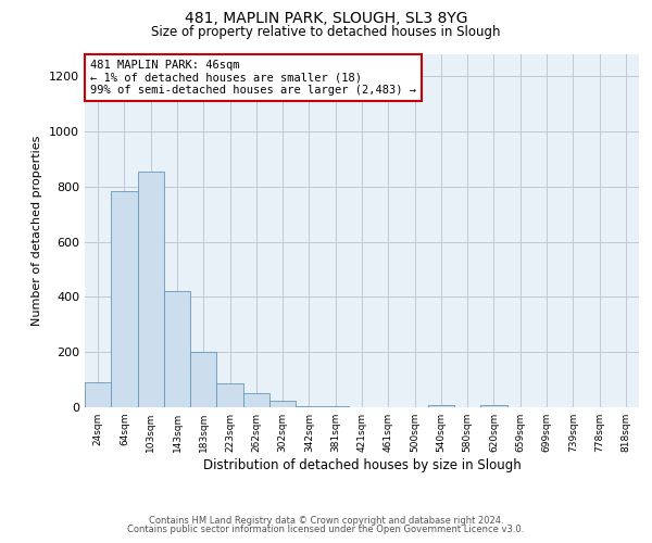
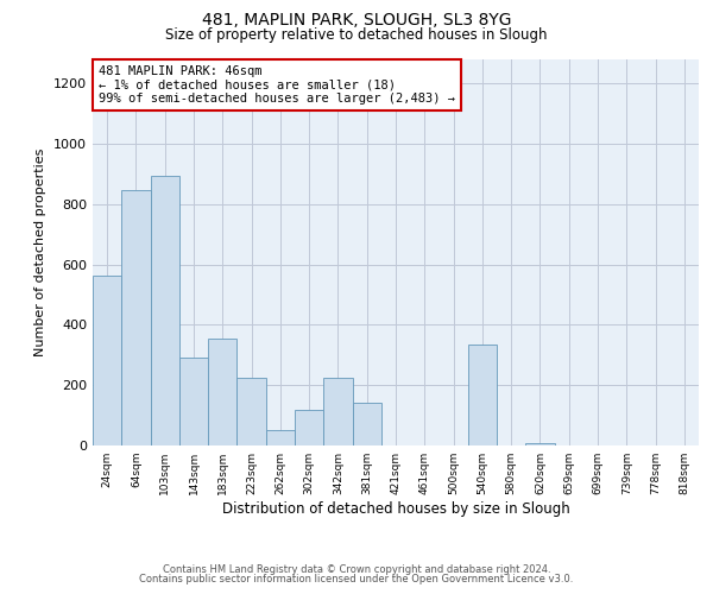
24sqm: 90 -> 565
64sqm: 785 -> 845
103sqm: 855 -> 895
143sqm: 420 -> 290
183sqm: 200 -> 355
223sqm: 85 -> 225
302sqm: 22 -> 120
342sqm: 5 -> 225
381sqm: 2 -> 140
540sqm: 8 -> 335
